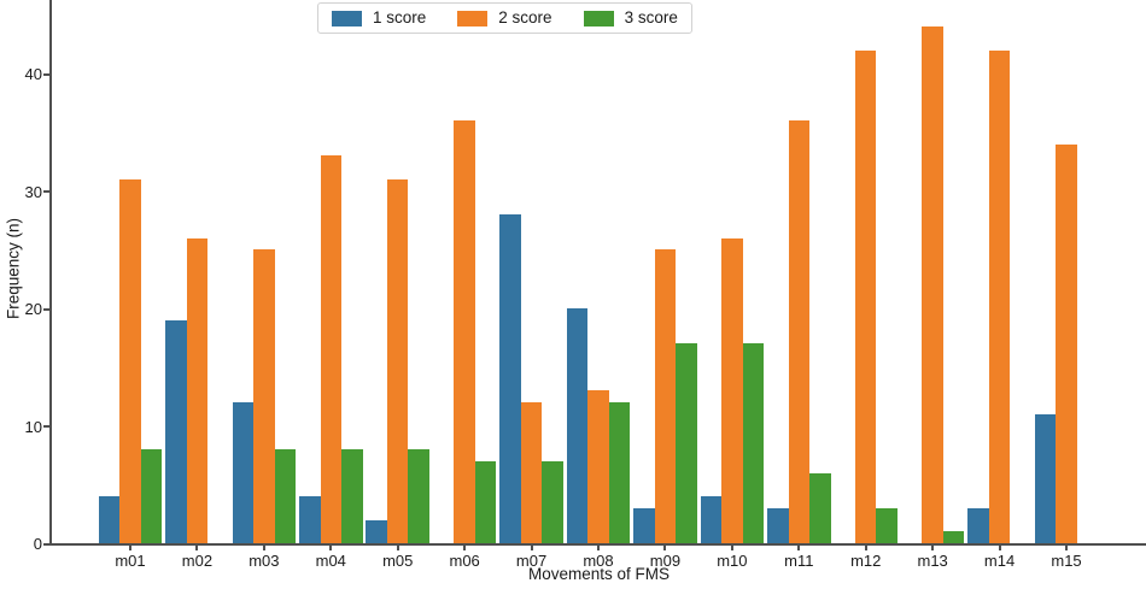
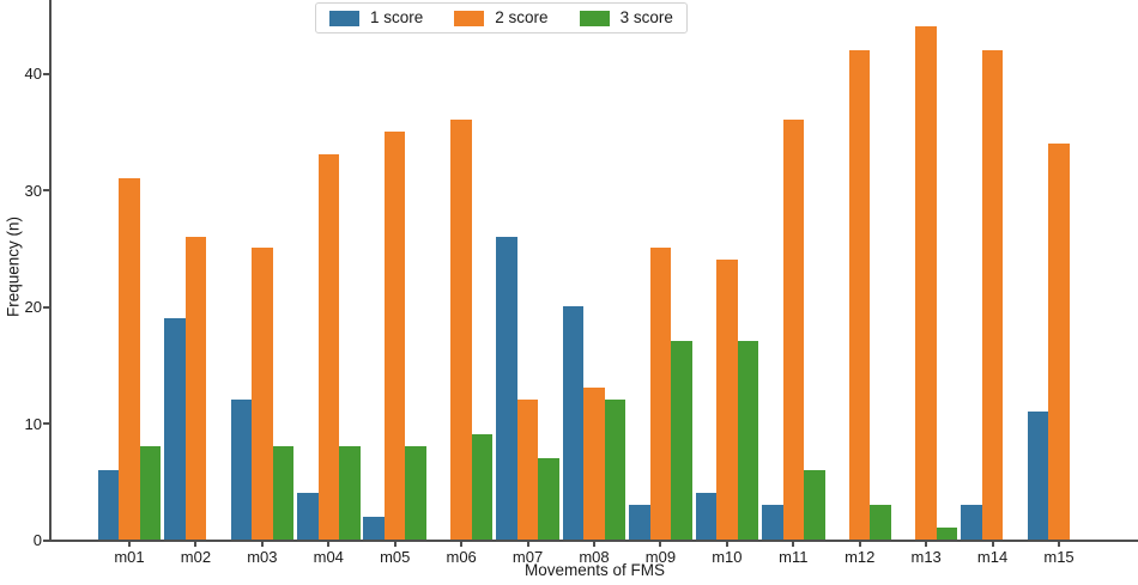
1 score/m01: 4 -> 6
2 score/m05: 31 -> 35
3 score/m06: 7 -> 9
1 score/m07: 28 -> 26
2 score/m10: 26 -> 24
